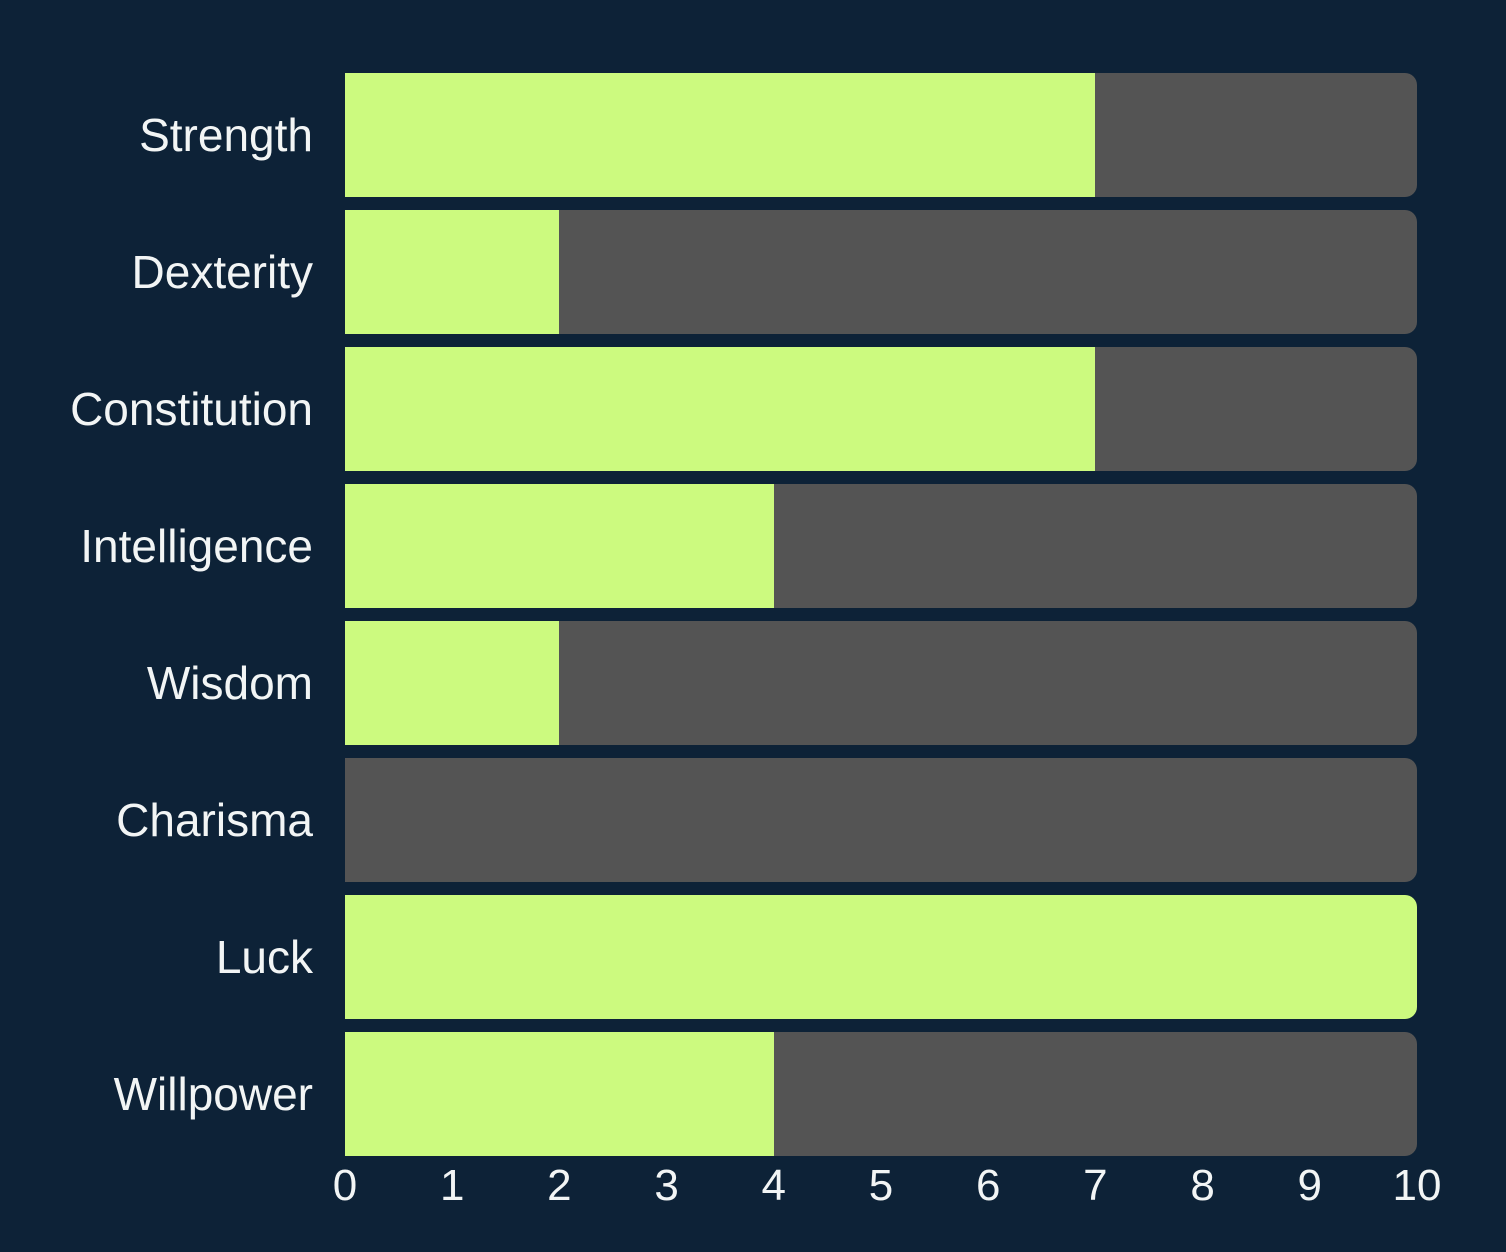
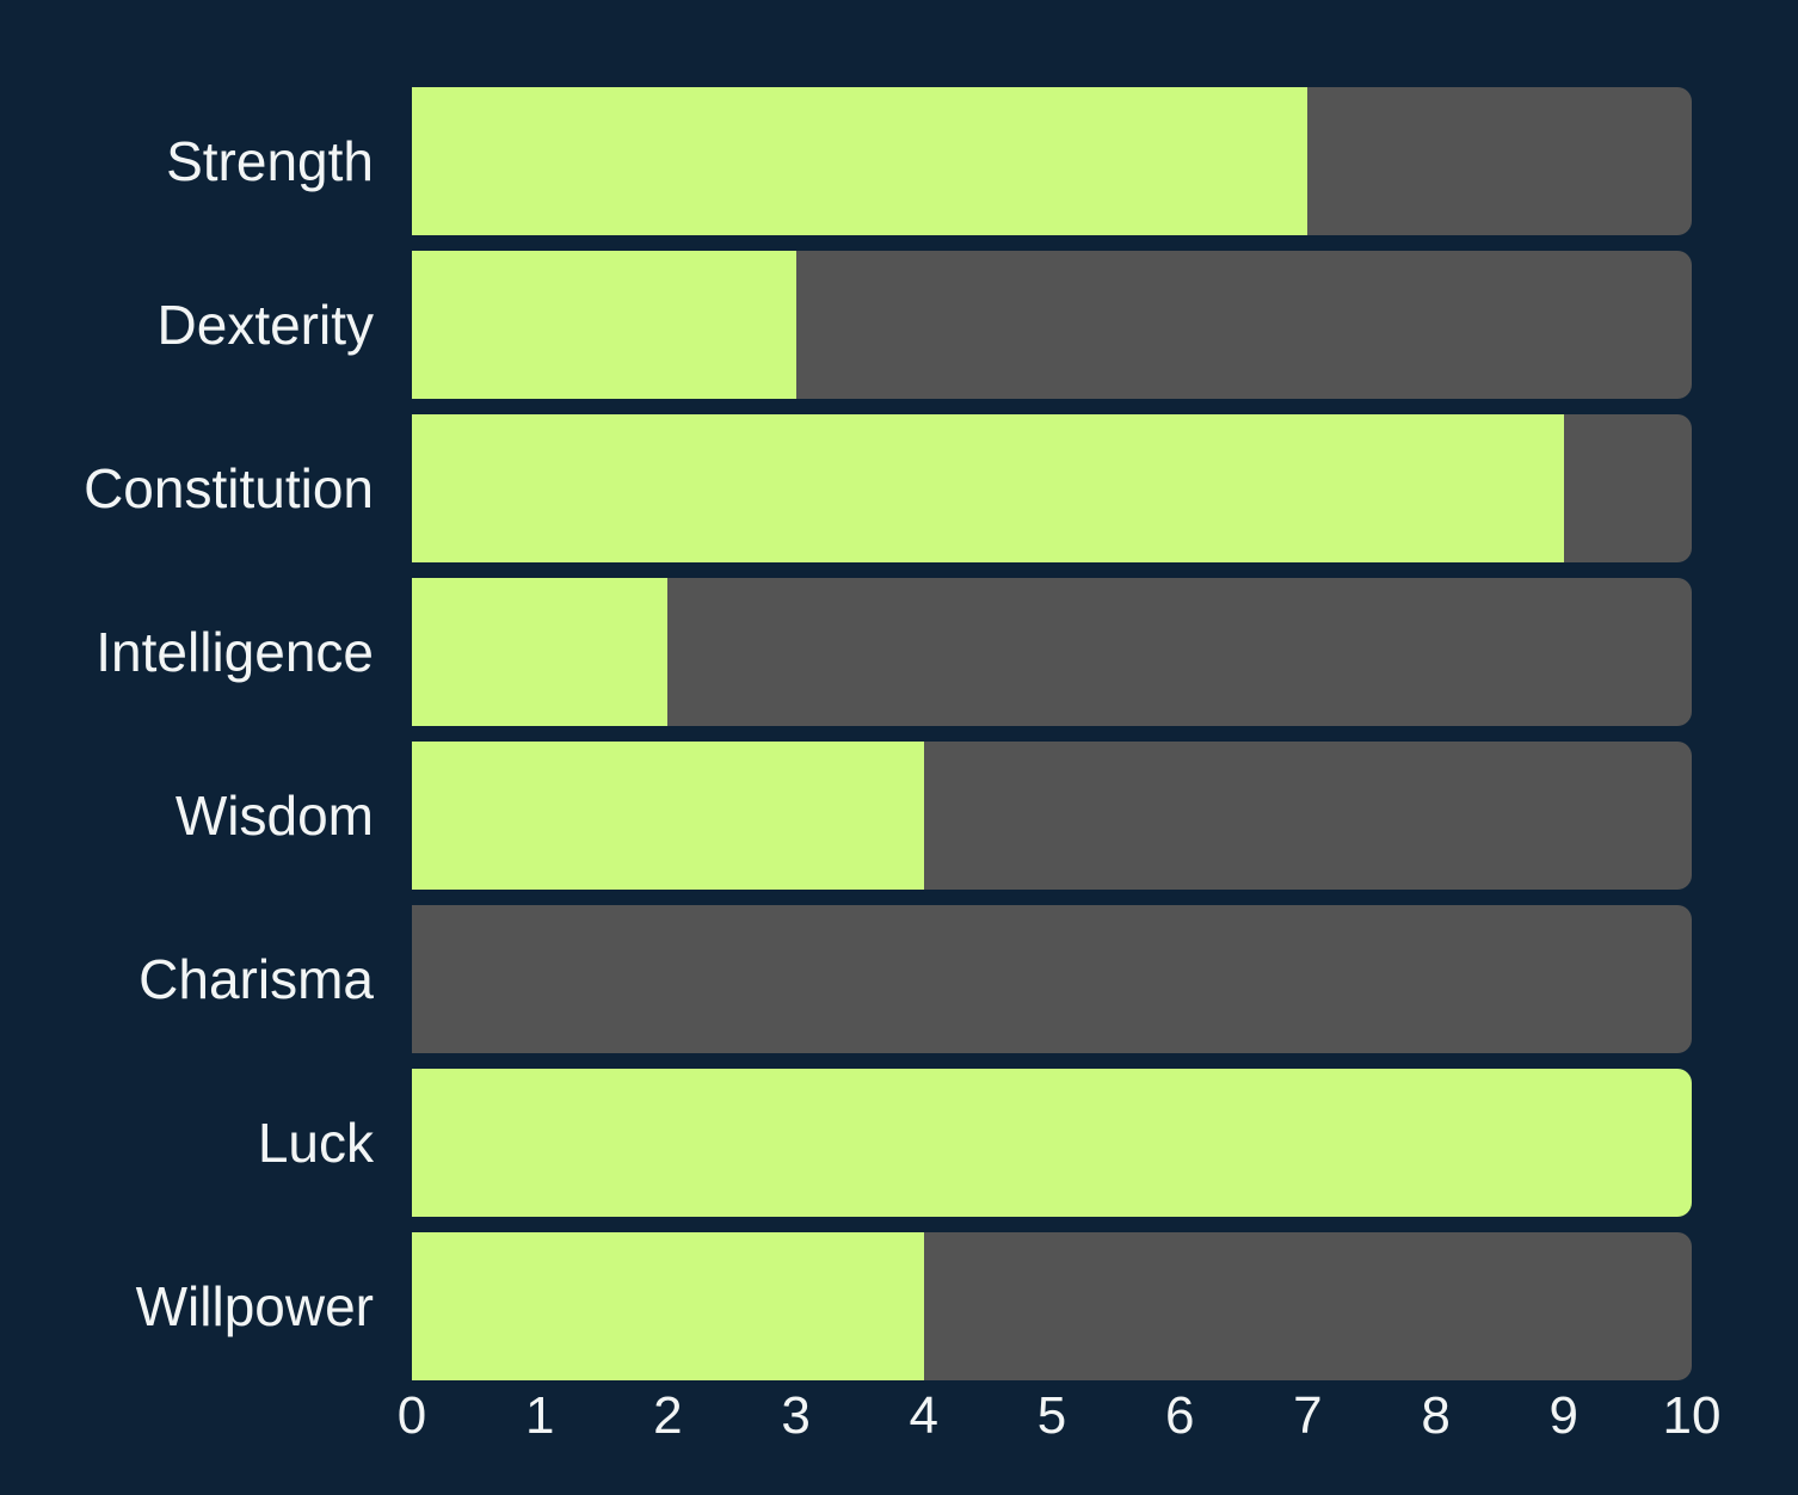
Dexterity: 2 -> 3
Constitution: 7 -> 9
Intelligence: 4 -> 2
Wisdom: 2 -> 4
